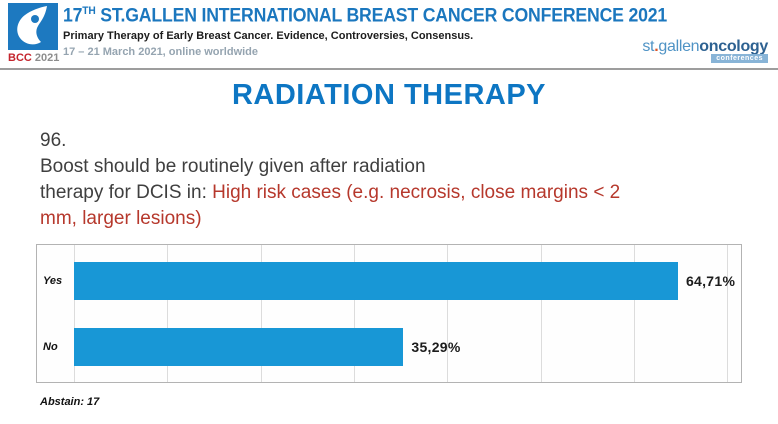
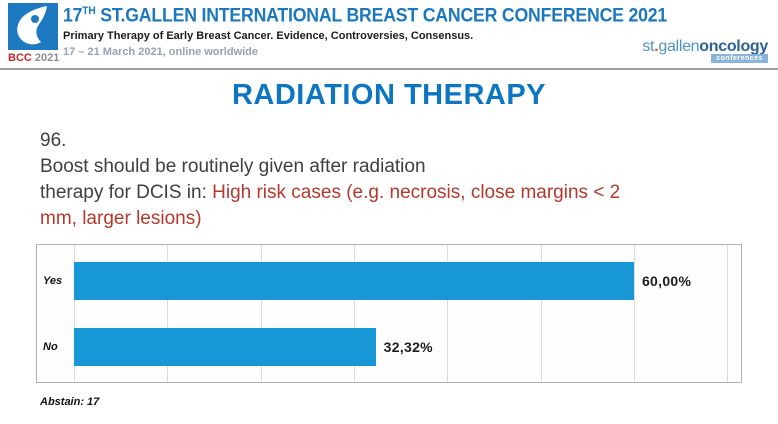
Yes: 64,71% -> 60,00%
No: 35,29% -> 32,32%
